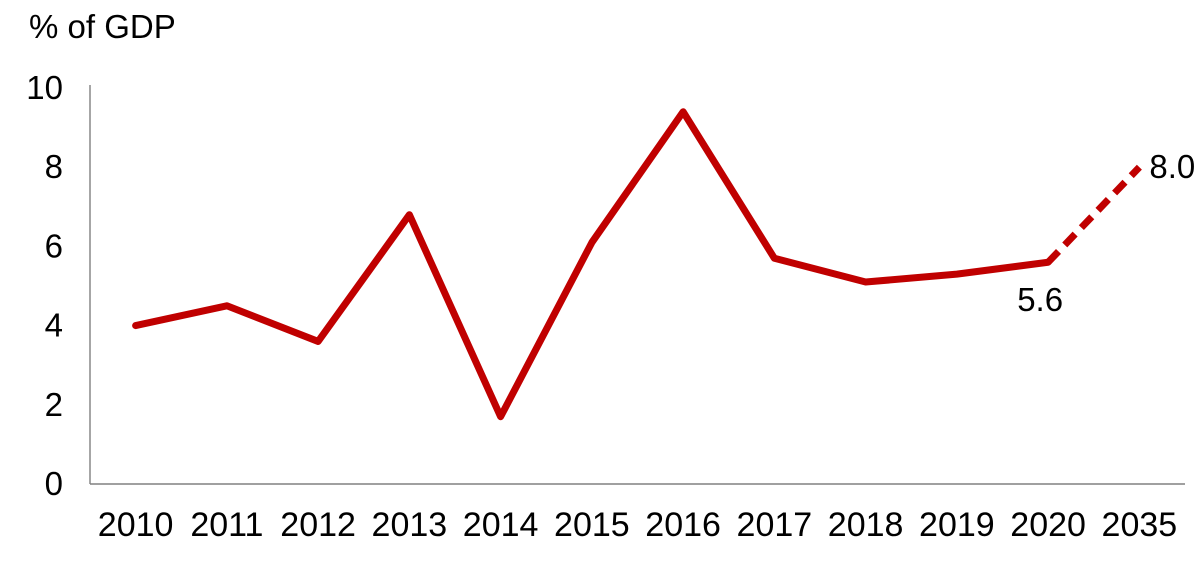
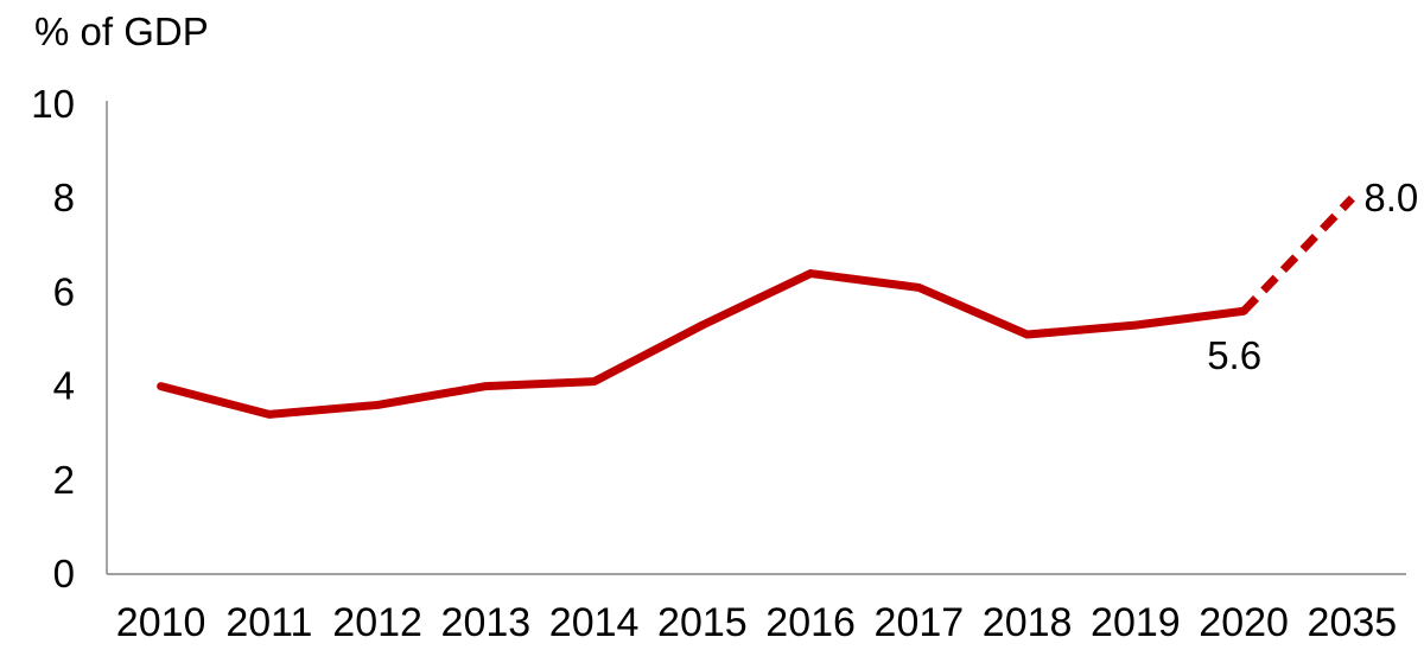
2011: 4.5 -> 3.4
2013: 6.8 -> 4.0
2014: 1.7 -> 4.1
2015: 6.1 -> 5.3
2016: 9.4 -> 6.4
2017: 5.7 -> 6.1
